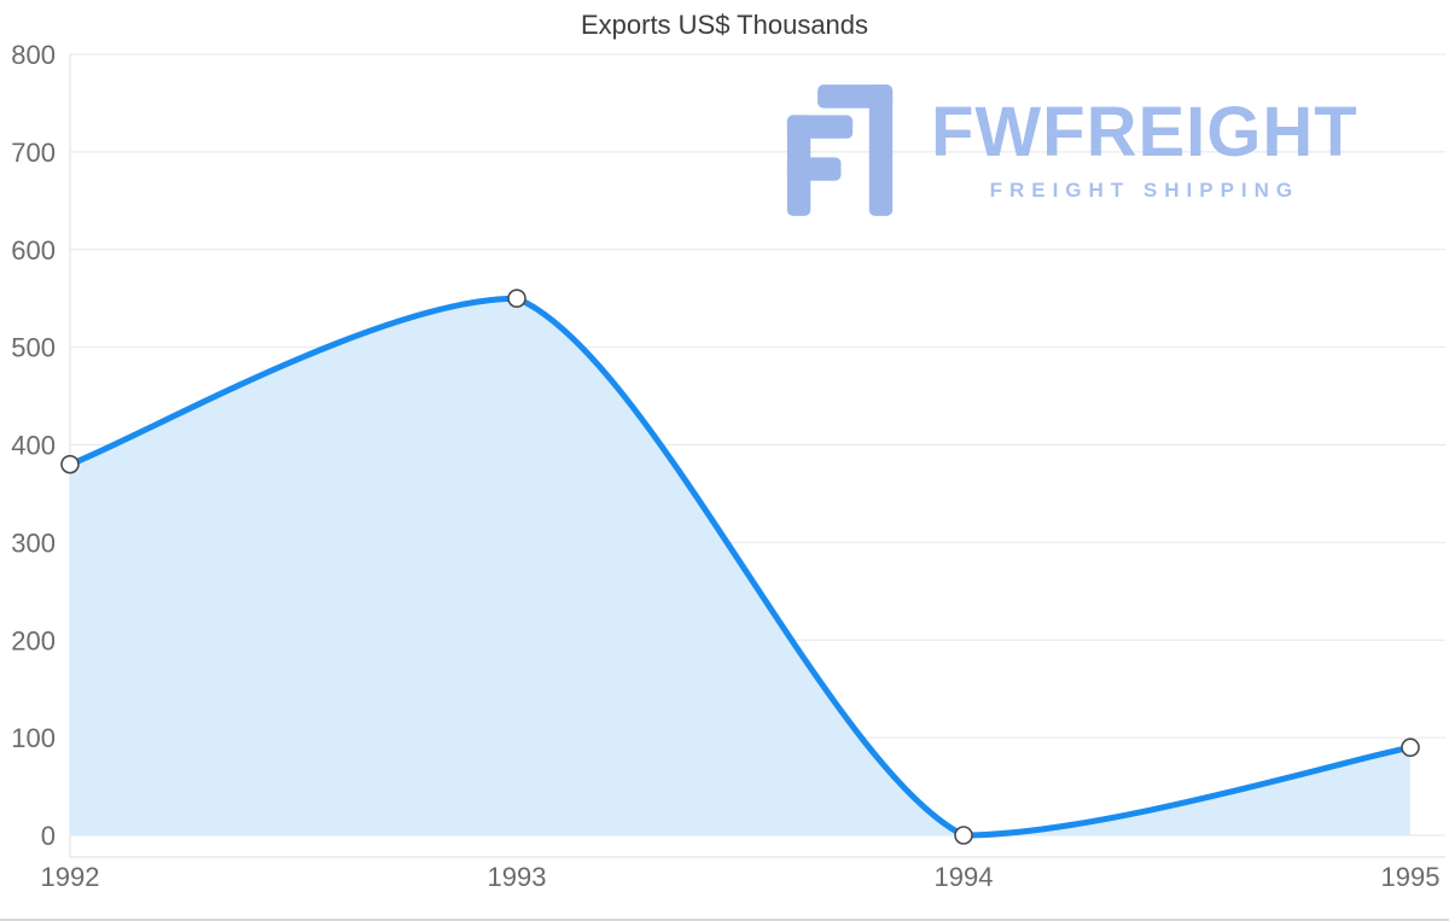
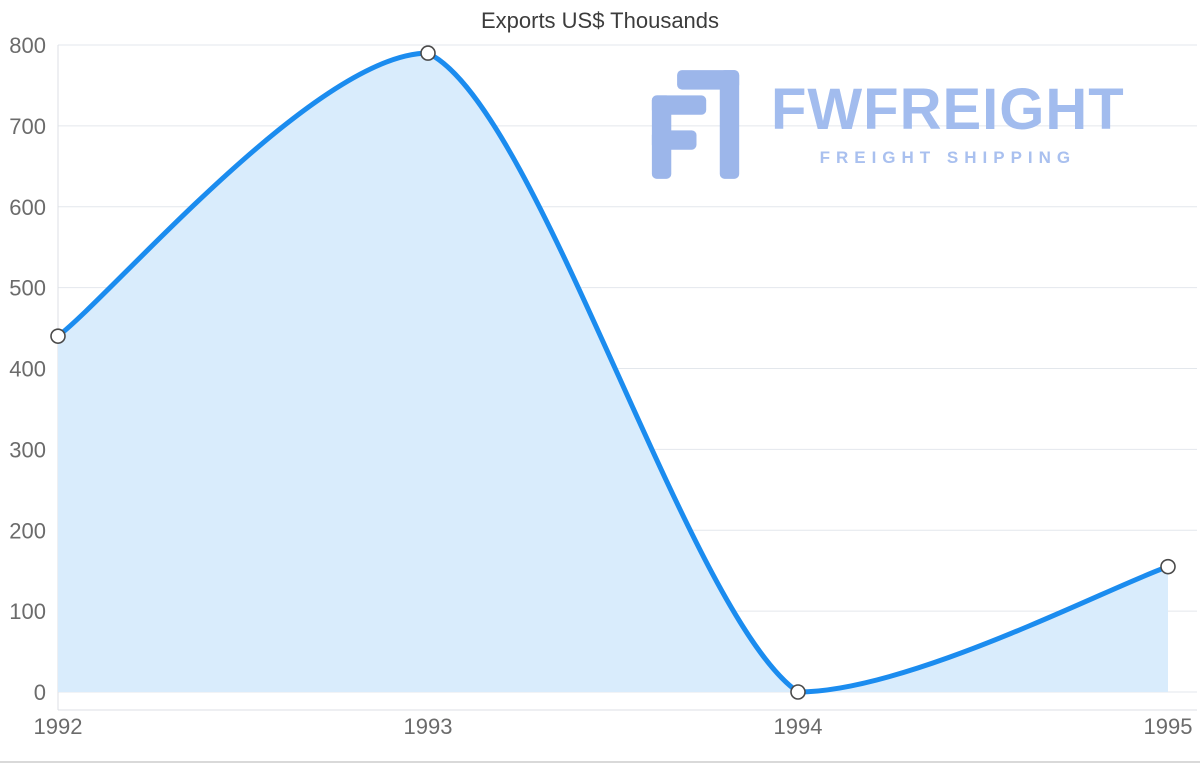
1992: 380 -> 440
1993: 550 -> 790
1995: 90 -> 160
